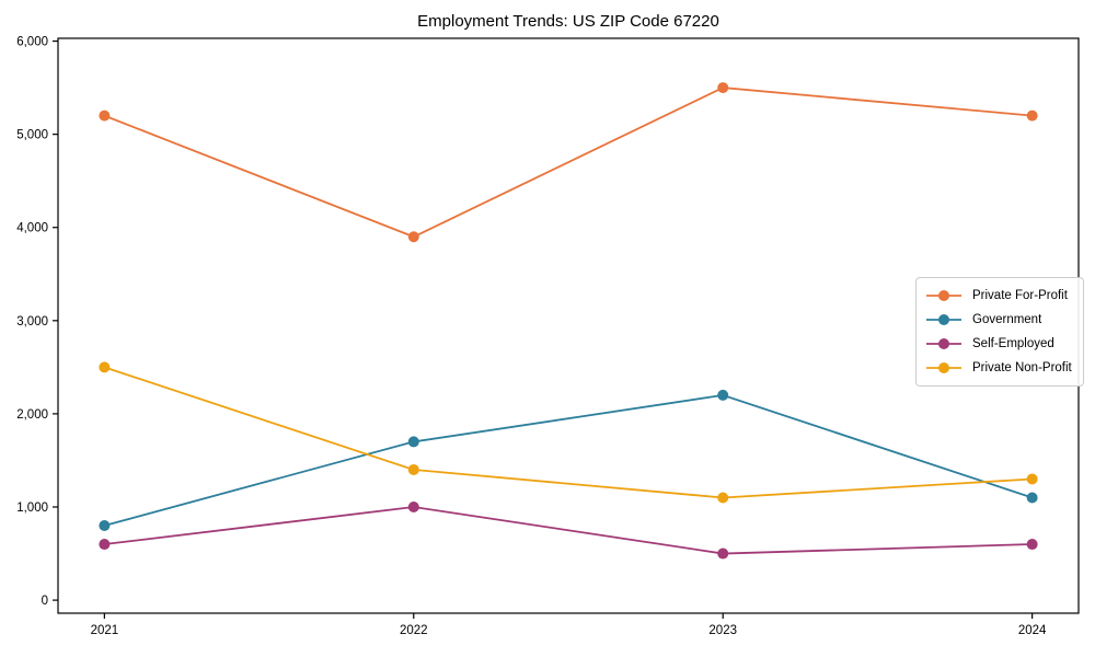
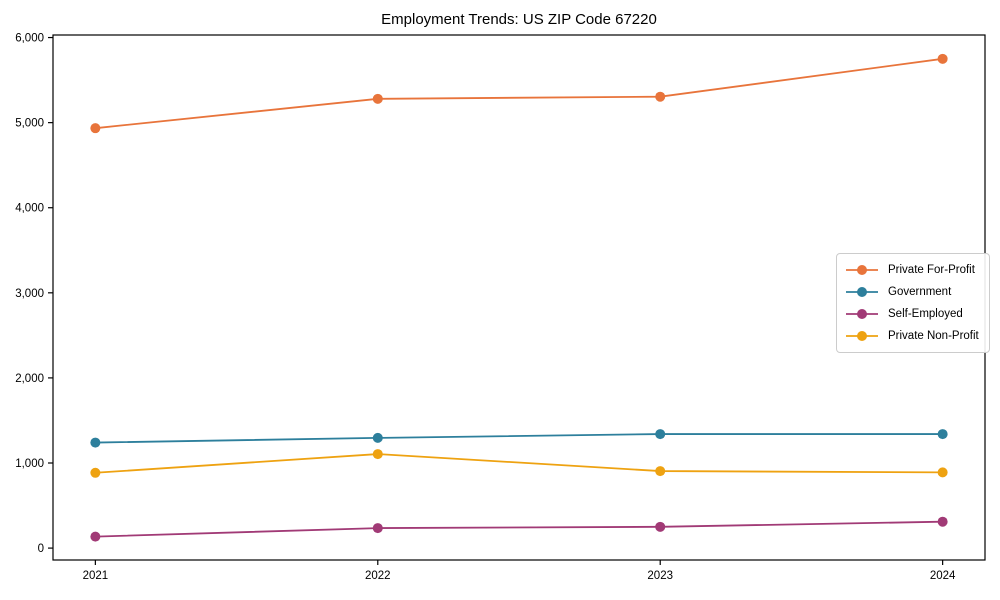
Private For-Profit/2021: 5200 -> 4900
Government/2021: 800 -> 1200
Self-Employed/2021: 600 -> 100
Private Non-Profit/2021: 2500 -> 900
Private For-Profit/2022: 3900 -> 5300
Government/2022: 1700 -> 1300
Self-Employed/2022: 1000 -> 200
Private Non-Profit/2022: 1400 -> 1100
Private For-Profit/2023: 5500 -> 5300
Government/2023: 2200 -> 1300
Self-Employed/2023: 500 -> 200
Private Non-Profit/2023: 1100 -> 900
Private For-Profit/2024: 5200 -> 5800
Government/2024: 1100 -> 1300
Self-Employed/2024: 600 -> 300
Private Non-Profit/2024: 1300 -> 900
